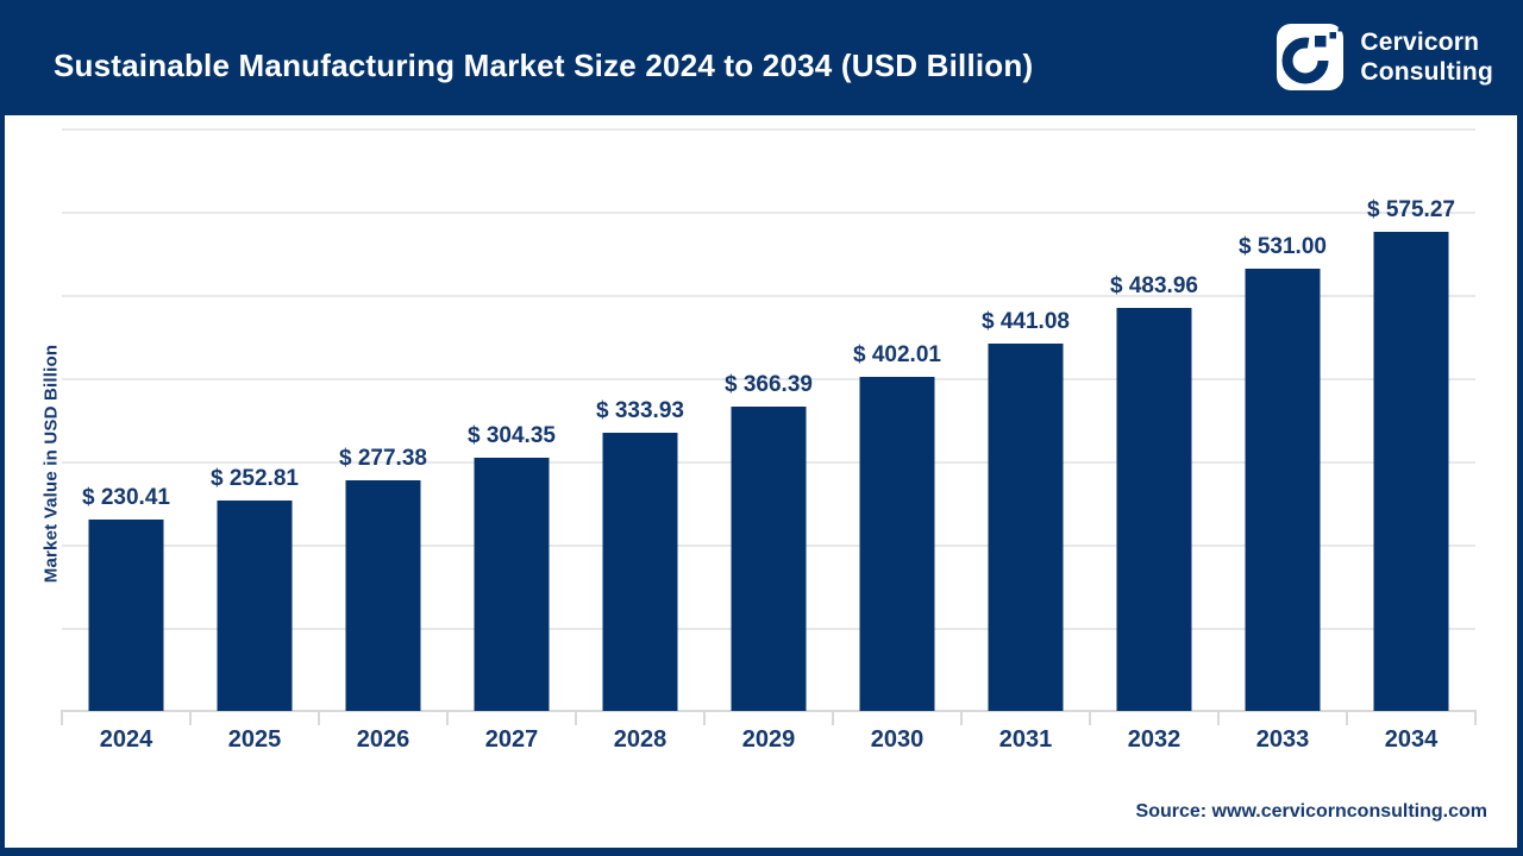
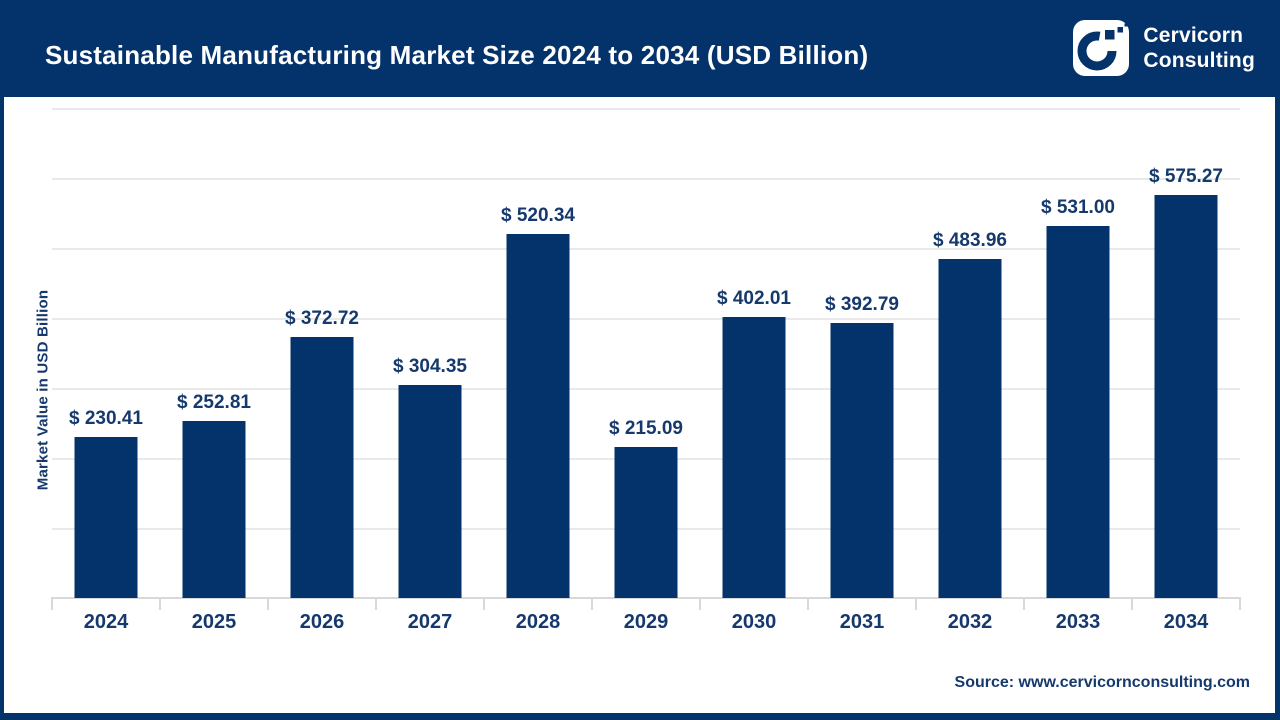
2026: 277.38 -> 372.72
2028: 333.93 -> 520.34
2029: 366.39 -> 215.09
2031: 441.08 -> 392.79
